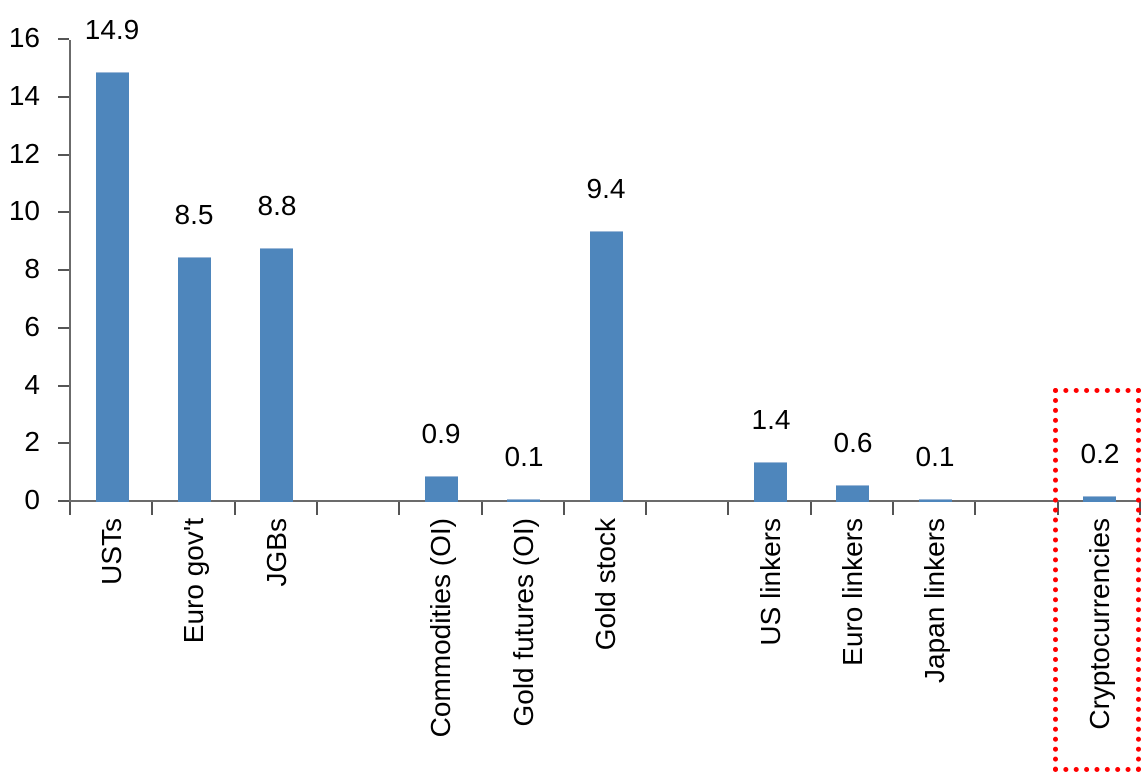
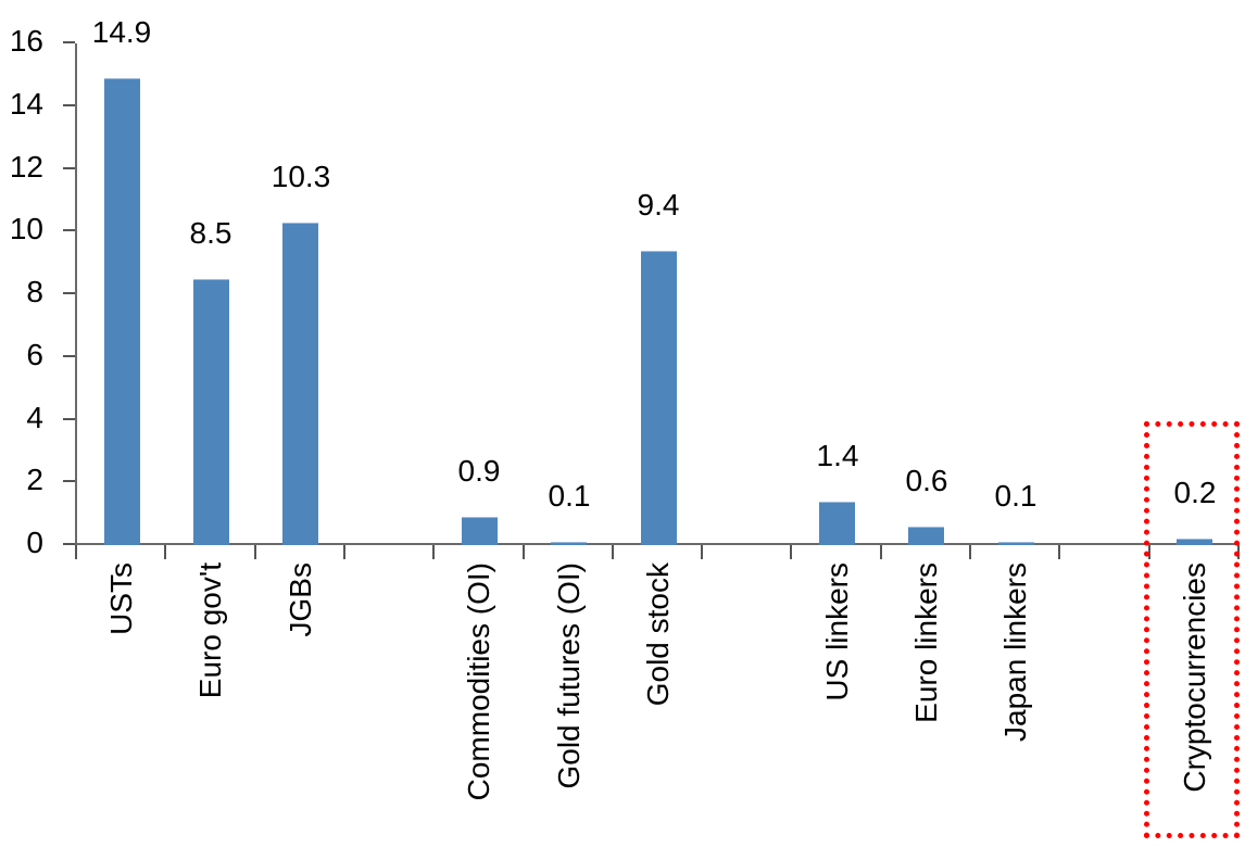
JGBs: 8.8 -> 10.3
